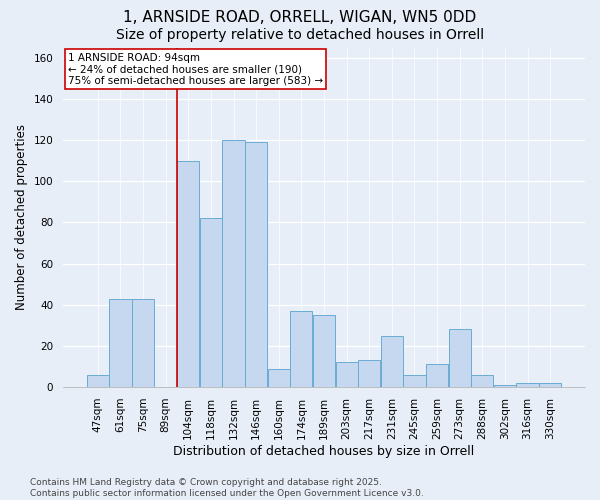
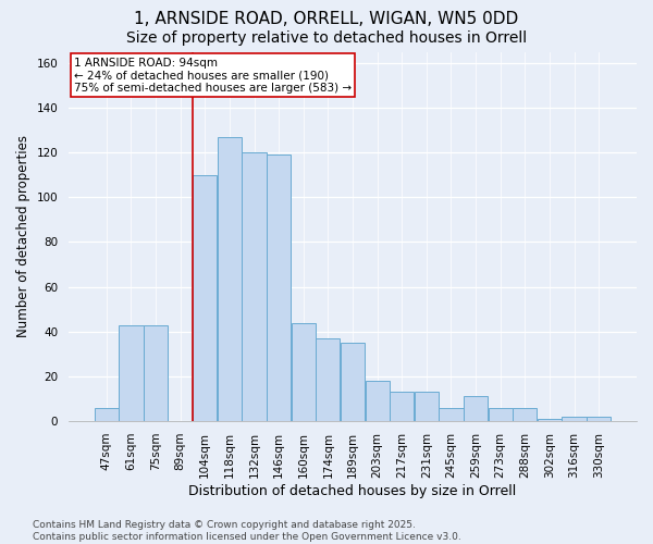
118sqm: 82 -> 127
160sqm: 9 -> 44
203sqm: 12 -> 18
231sqm: 25 -> 13
273sqm: 28 -> 6
